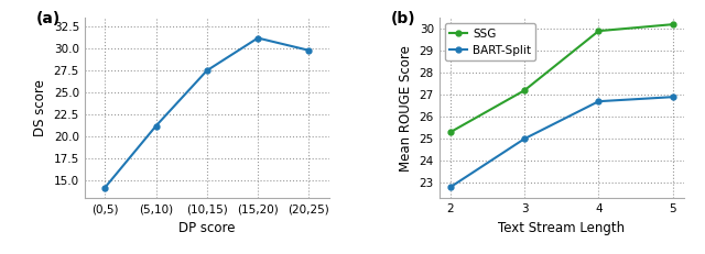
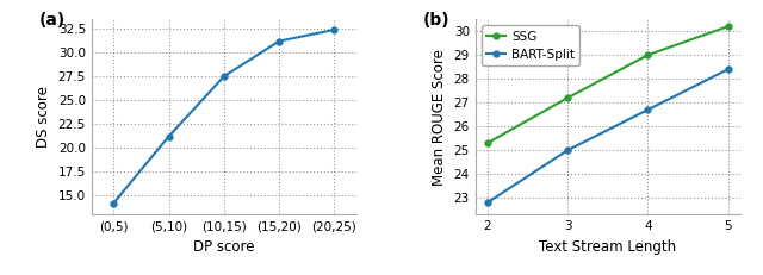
(20,25): 29.8 -> 32.4
SSG/4: 29.9 -> 29.0
BART-Split/5: 26.9 -> 28.4
